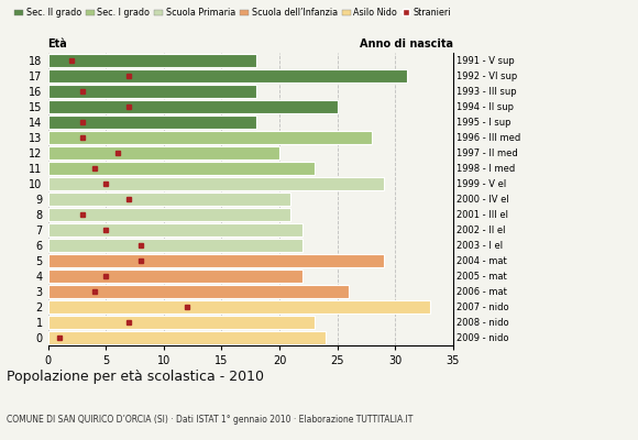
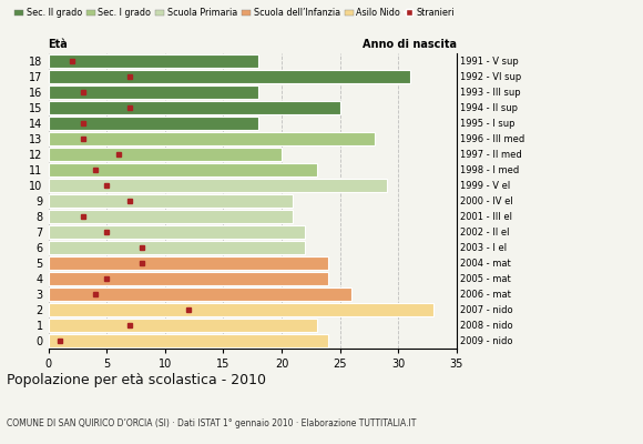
5: 29 -> 24
4: 22 -> 24
